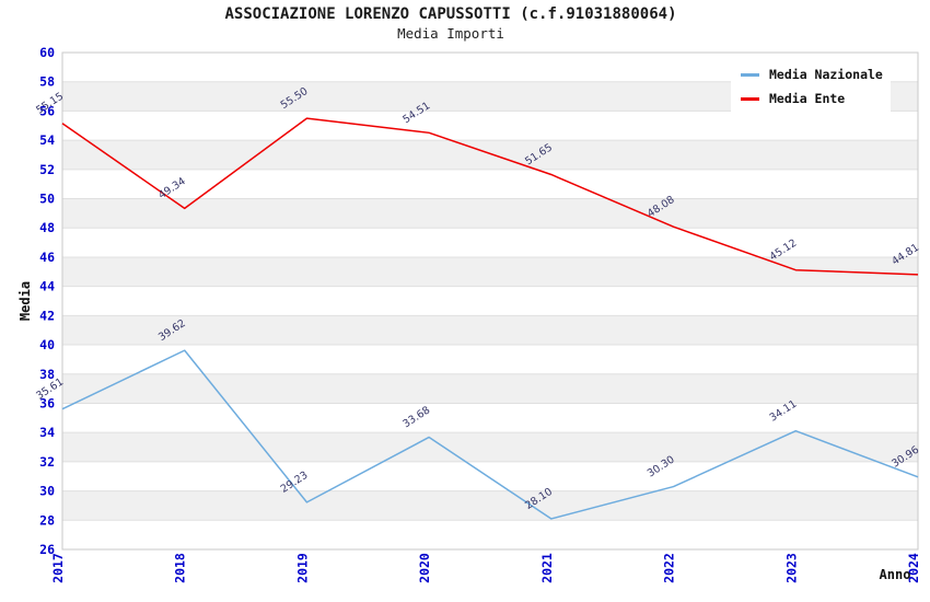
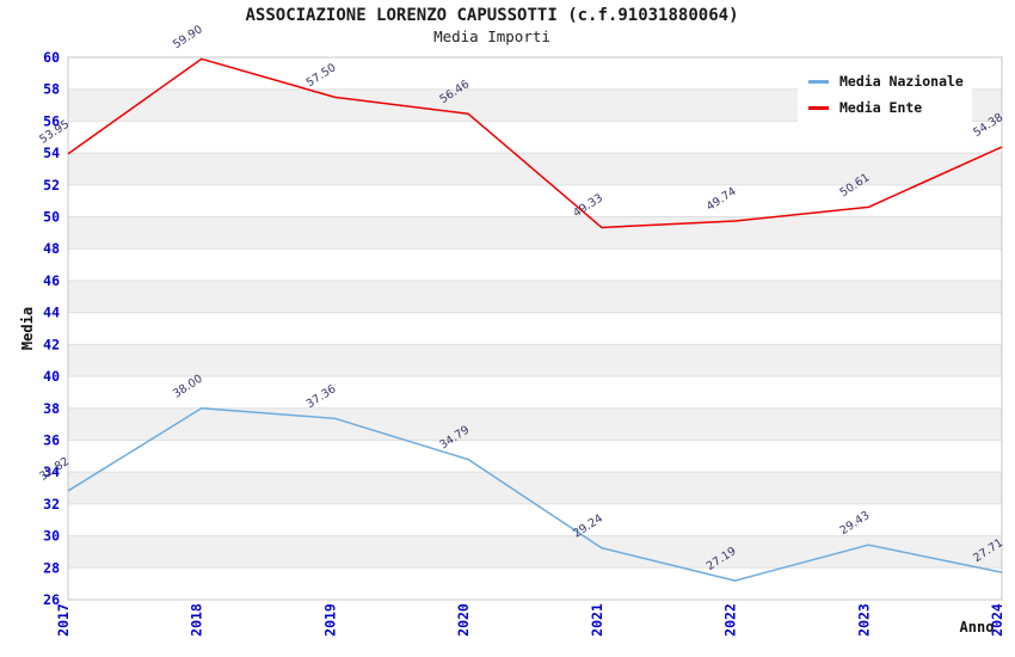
Media Nazionale/2017: 35.61 -> 32.82
Media Ente/2017: 55.15 -> 53.95
Media Nazionale/2018: 39.62 -> 38.00
Media Ente/2018: 49.34 -> 59.90
Media Nazionale/2019: 29.23 -> 37.36
Media Ente/2019: 55.50 -> 57.50
Media Nazionale/2020: 33.68 -> 34.79
Media Ente/2020: 54.51 -> 56.46
Media Nazionale/2021: 28.10 -> 29.24
Media Ente/2021: 51.65 -> 49.33
Media Nazionale/2022: 30.30 -> 27.19
Media Ente/2022: 48.08 -> 49.74
Media Nazionale/2023: 34.11 -> 29.43
Media Ente/2023: 45.12 -> 50.61
Media Nazionale/2024: 30.96 -> 27.71
Media Ente/2024: 44.81 -> 54.38
